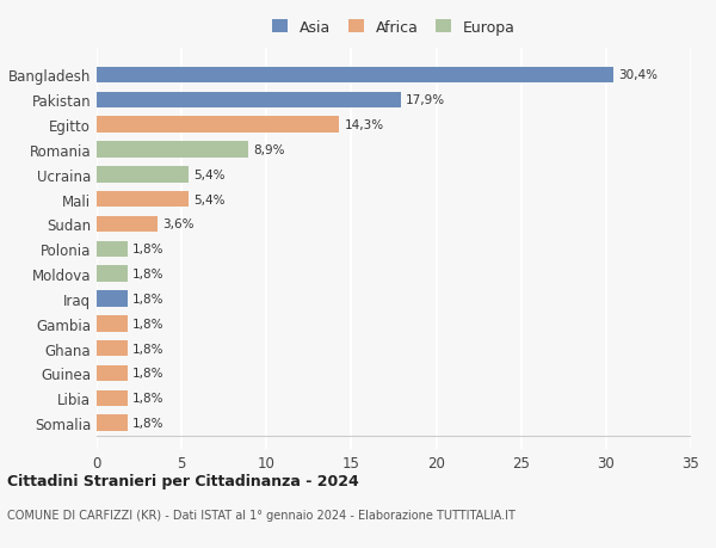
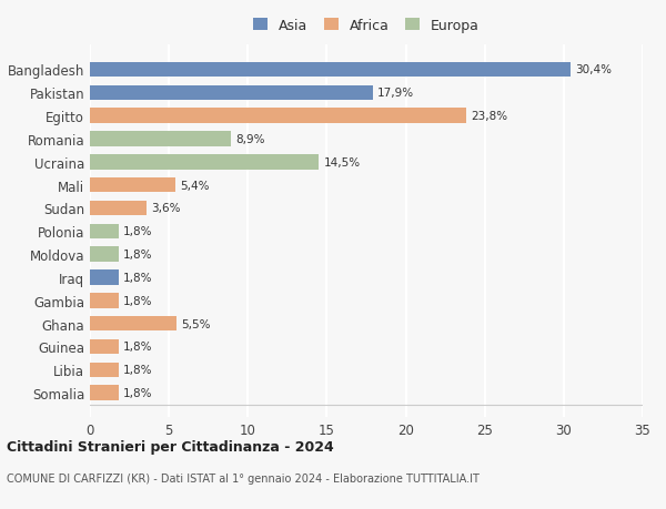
Egitto: 14,3% -> 23,8%
Ucraina: 5,4% -> 14,5%
Ghana: 1,8% -> 5,5%
